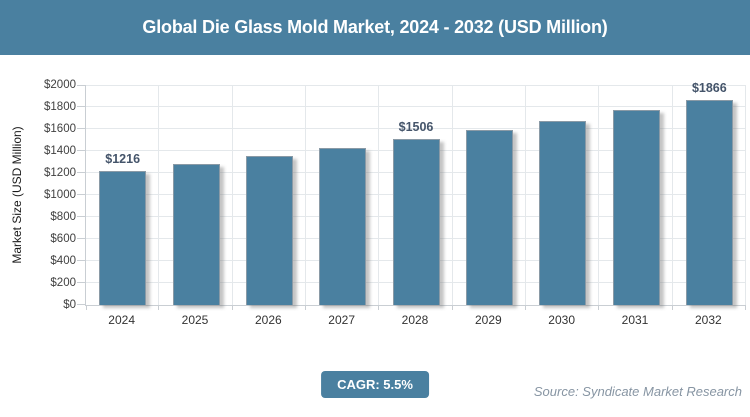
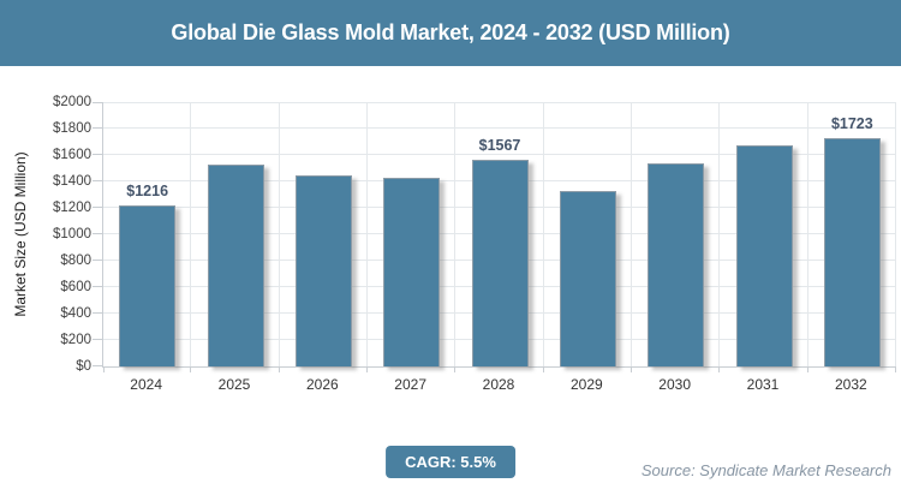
2025: $1280 -> $1530
2026: $1350 -> $1450
2028: $1506 -> $1567
2029: $1590 -> $1330
2030: $1680 -> $1540
2031: $1770 -> $1670
2032: $1866 -> $1723
